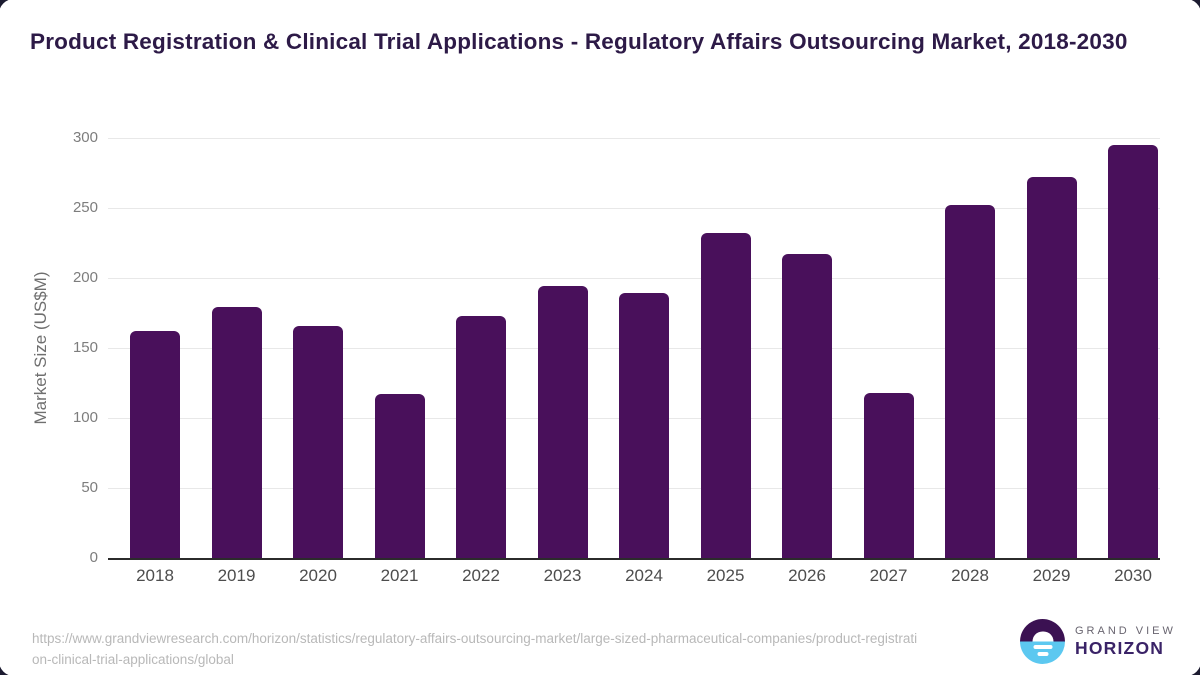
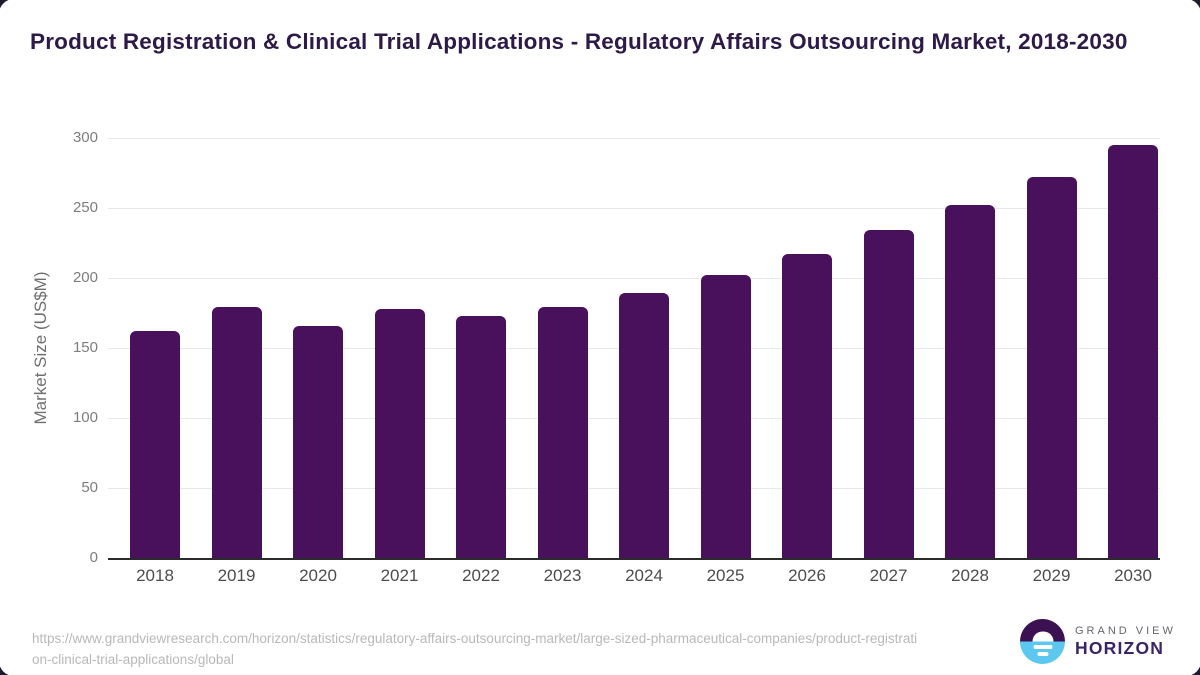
2021: 117 -> 178
2023: 194 -> 179
2025: 232 -> 202
2027: 118 -> 234
